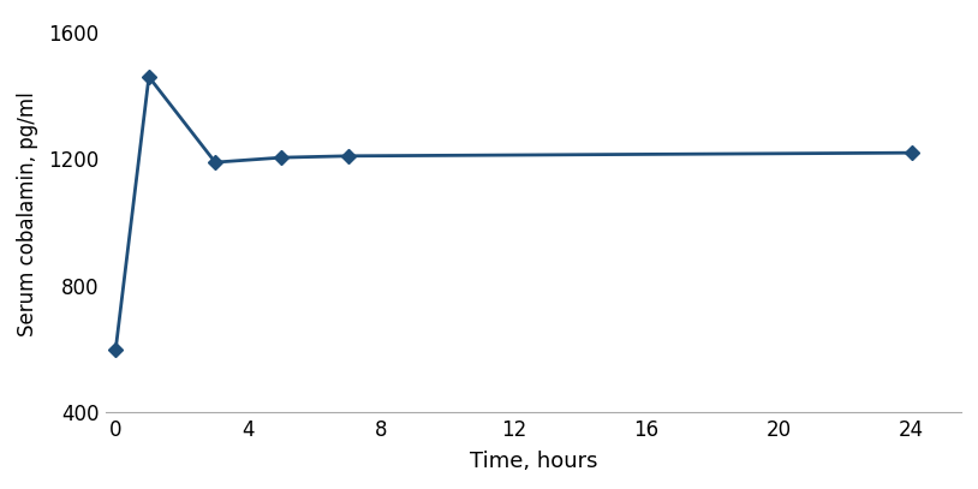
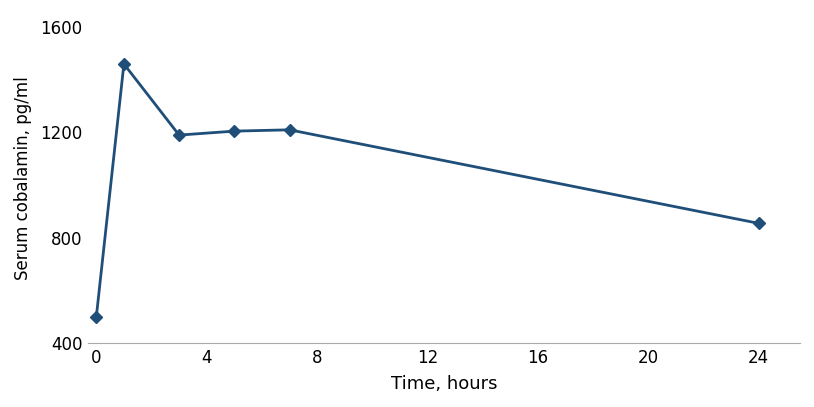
0: 600 -> 500
24: 1220 -> 855
